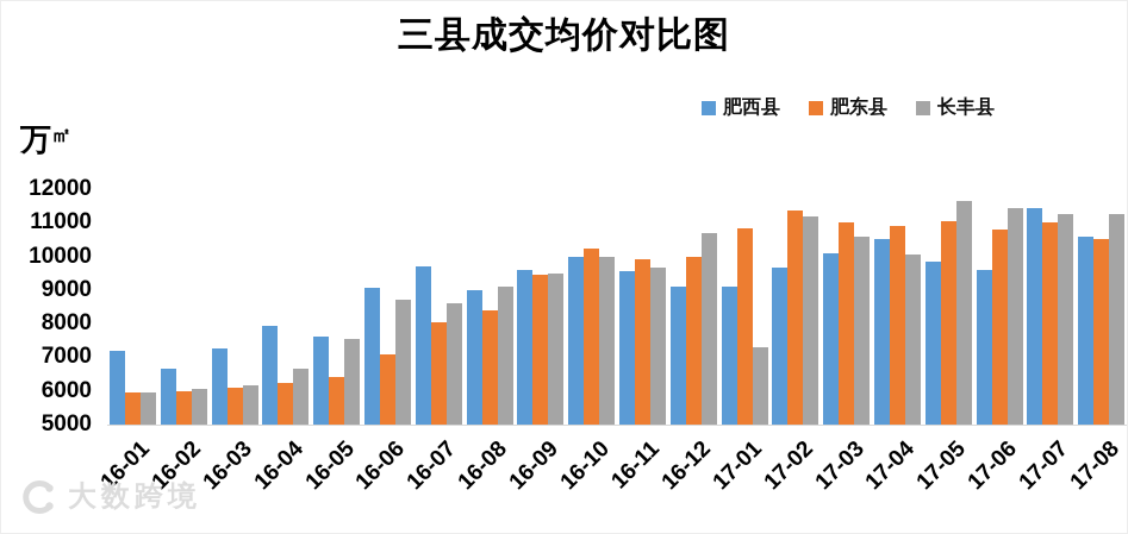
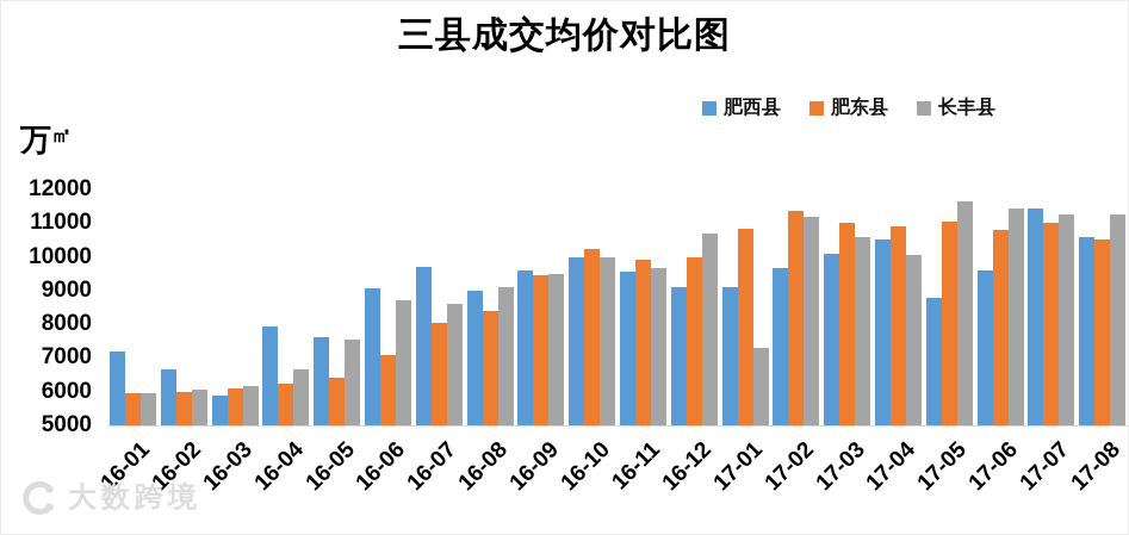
肥西县/16-03: 7200 -> 5900
肥西县/17-05: 9800 -> 8800
